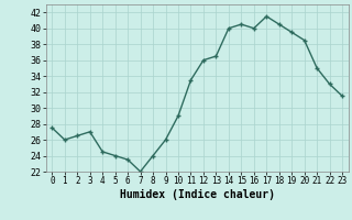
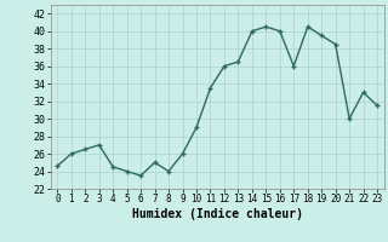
0: 27.5 -> 24.6
7: 22.0 -> 25.0
17: 41.5 -> 36.0
21: 35.0 -> 30.0
